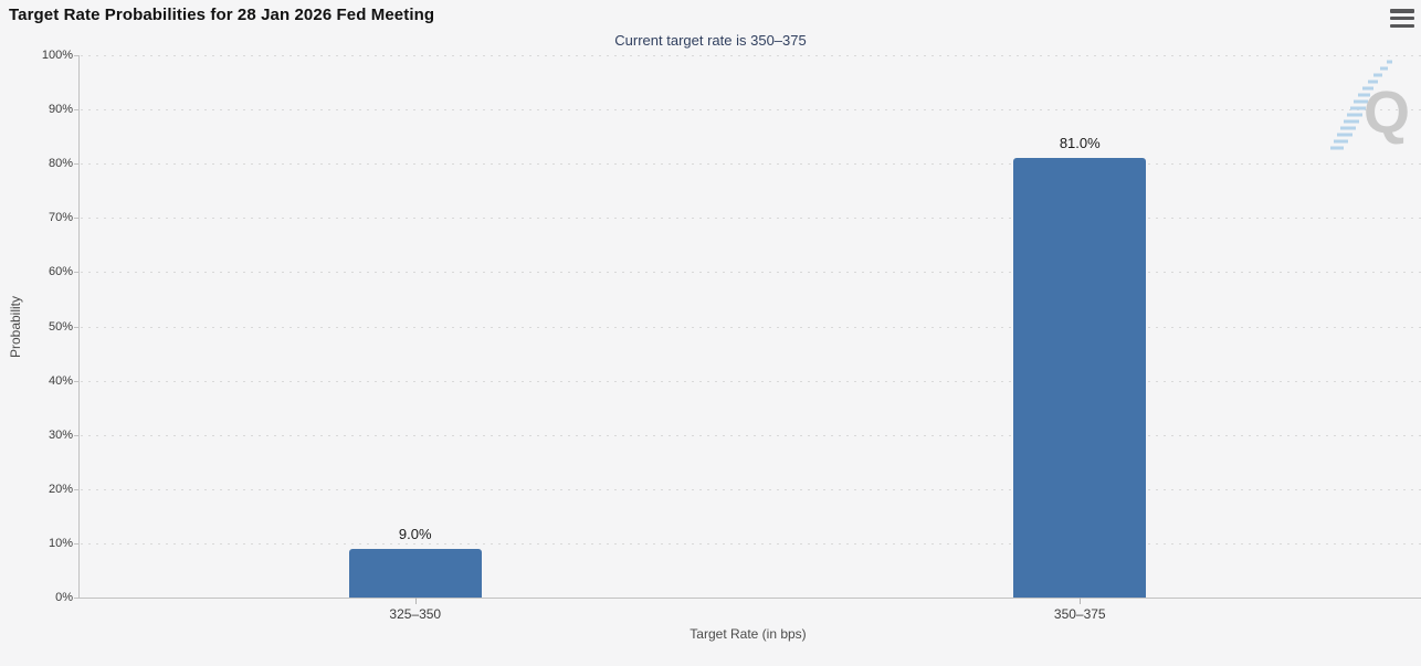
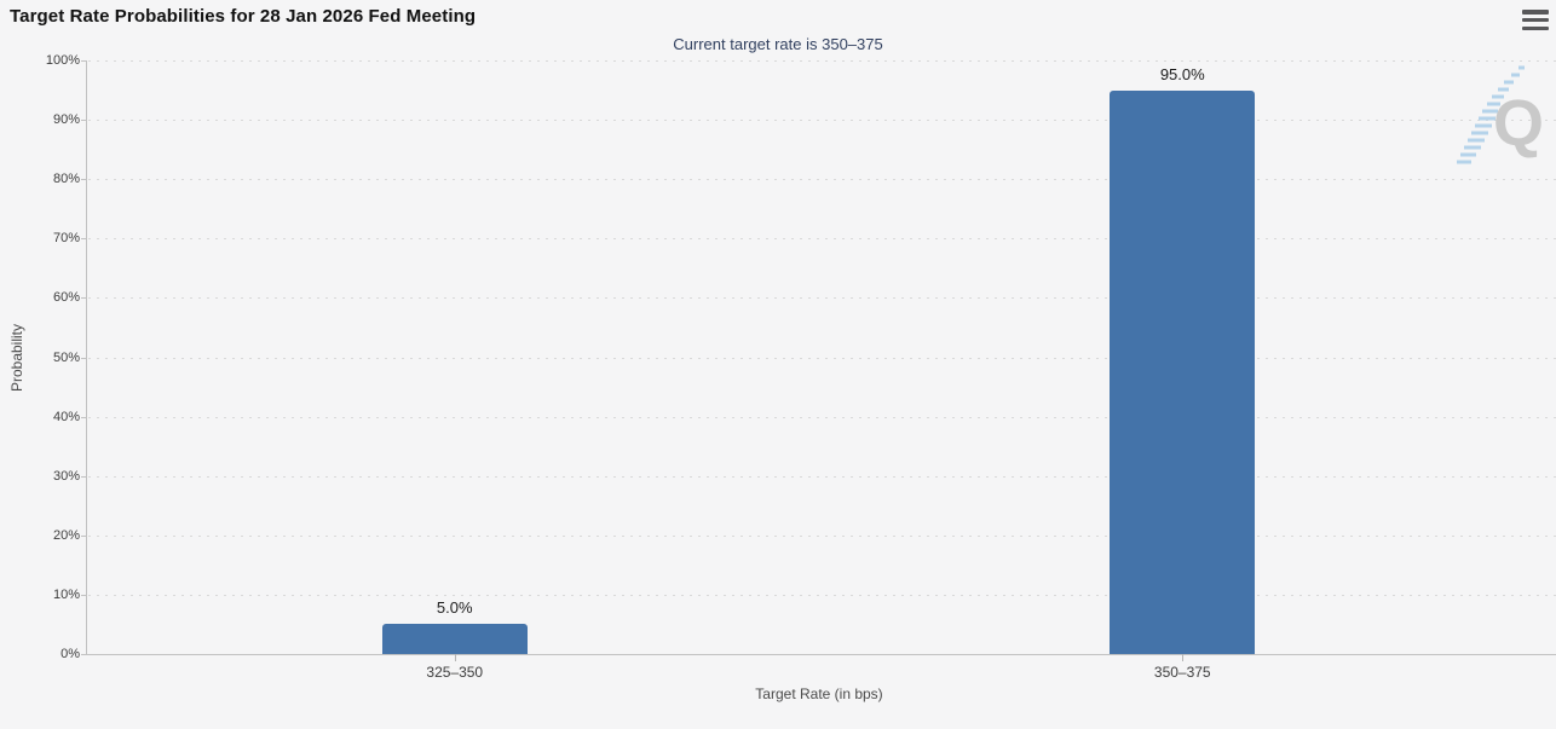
325–350: 9.0% -> 5.0%
350–375: 81.0% -> 95.0%
